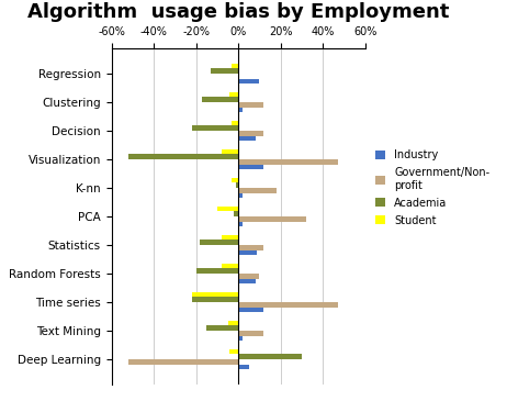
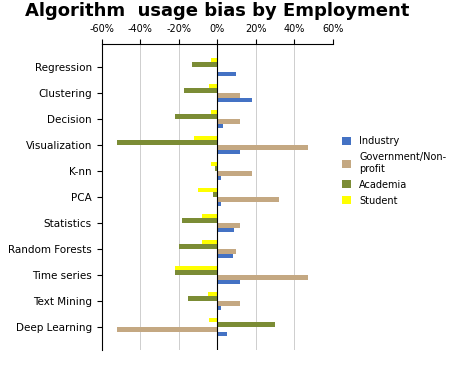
Industry/Clustering: 2% -> 18%
Industry/Decision: 8% -> 3%
Student/Visualization: -8% -> -12%
